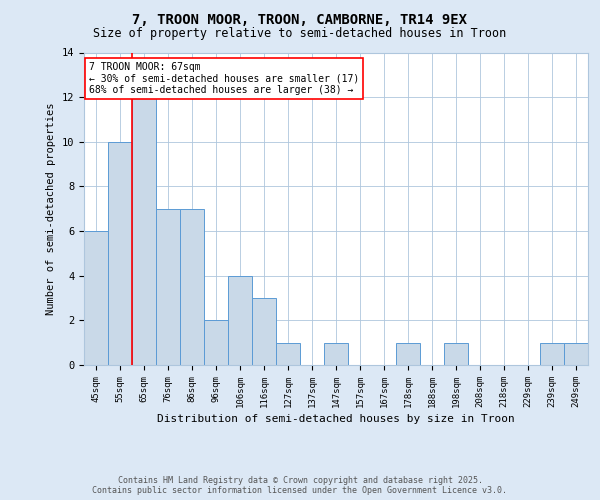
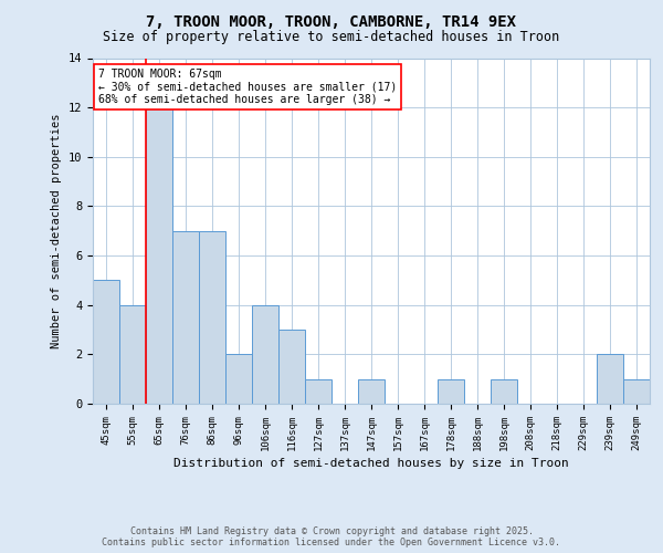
45sqm: 6 -> 5
55sqm: 10 -> 4
239sqm: 1 -> 2
